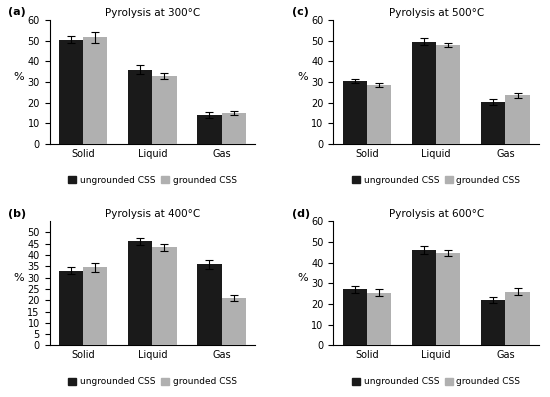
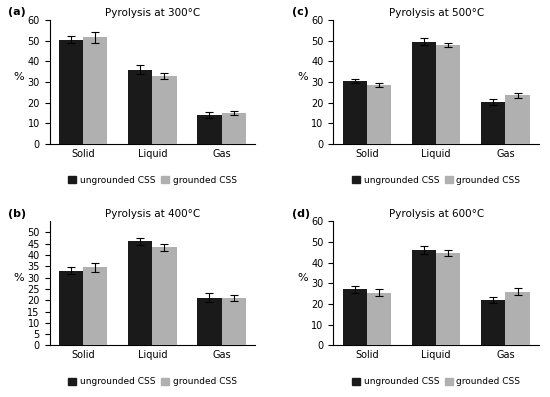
Pyrolysis at 400°C/ungrounded CSS/Gas: 36 -> 21
